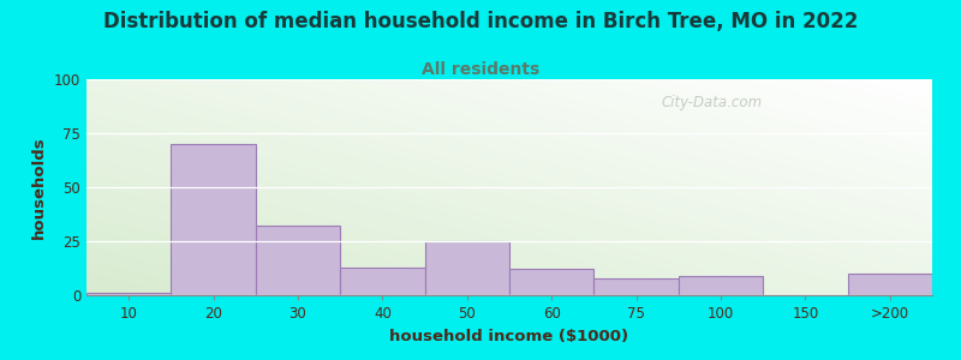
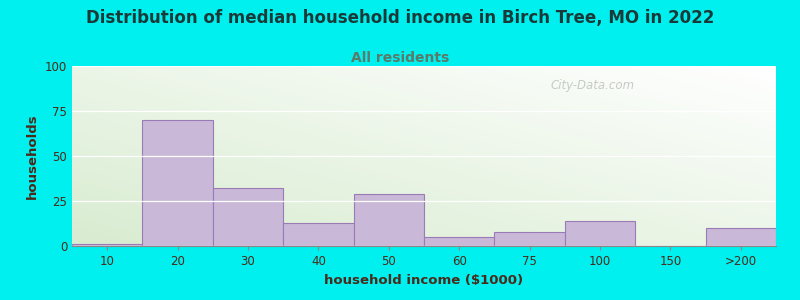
50: 25 -> 29
60: 12 -> 5
100: 9 -> 14
